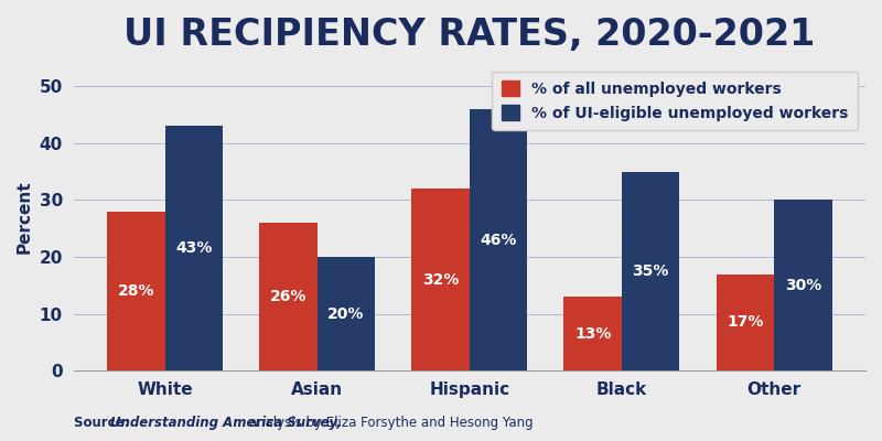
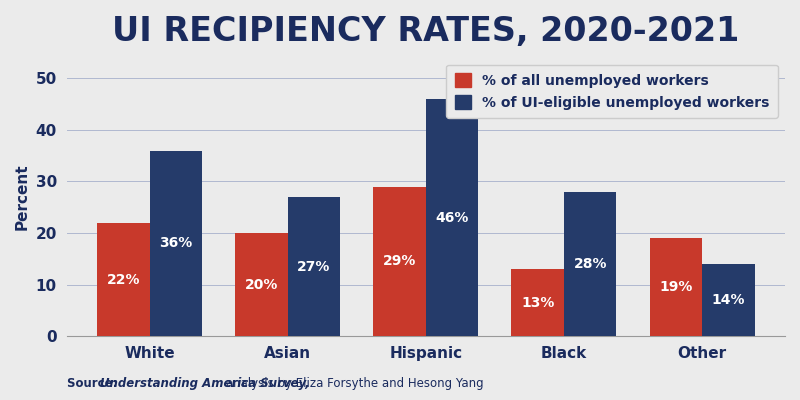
% of all unemployed workers/White: 28% -> 22%
% of UI-eligible unemployed workers/White: 43% -> 36%
% of all unemployed workers/Asian: 26% -> 20%
% of UI-eligible unemployed workers/Asian: 20% -> 27%
% of all unemployed workers/Hispanic: 32% -> 29%
% of UI-eligible unemployed workers/Black: 35% -> 28%
% of all unemployed workers/Other: 17% -> 19%
% of UI-eligible unemployed workers/Other: 30% -> 14%
